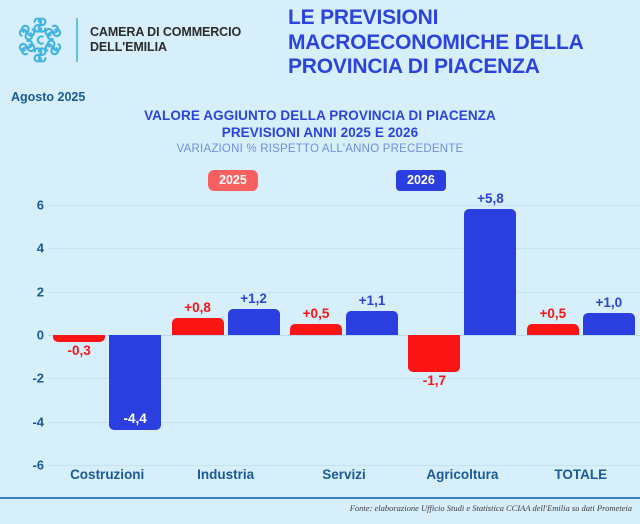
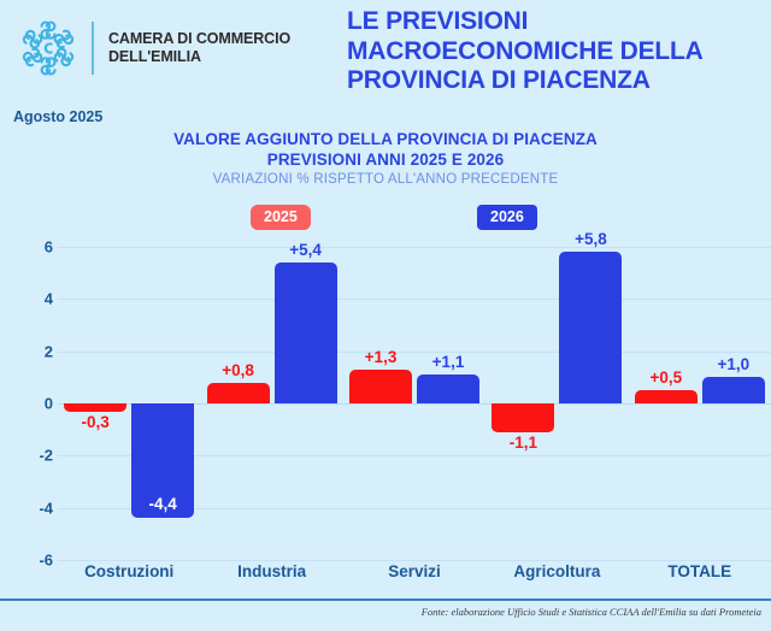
2026/Industria: +1,2 -> +5,4
2025/Servizi: +0,5 -> +1,3
2025/Agricoltura: -1,7 -> -1,1
